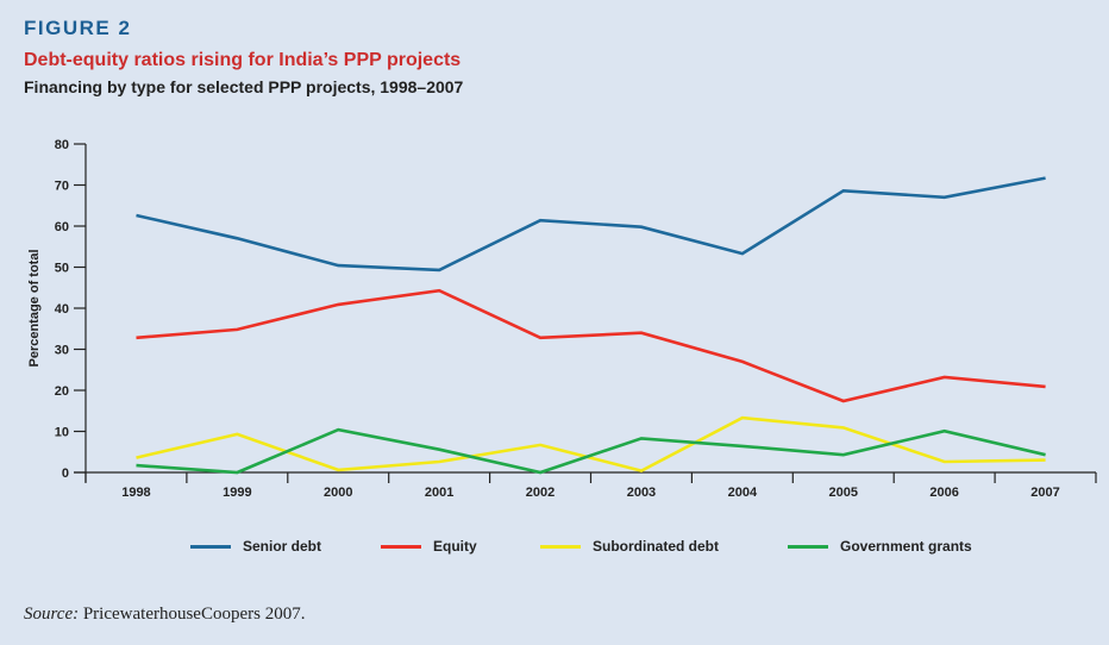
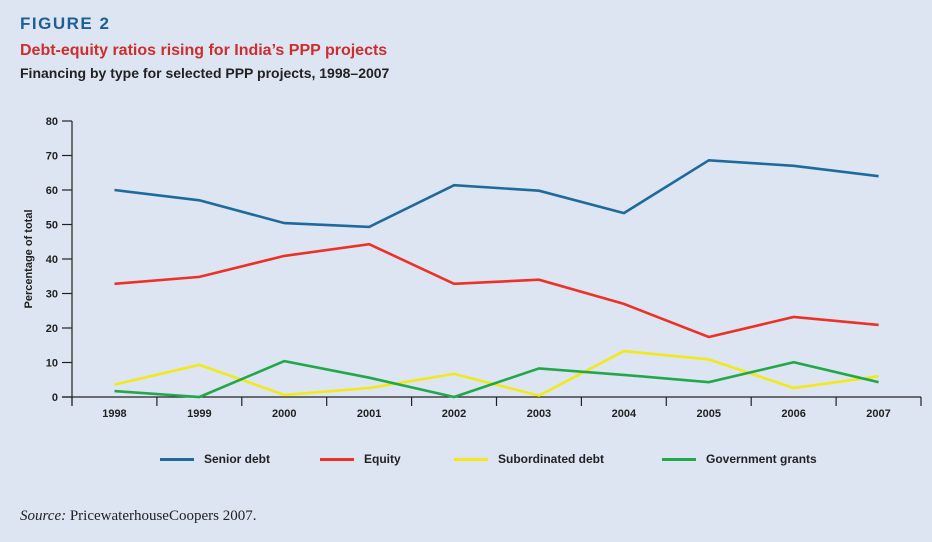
Senior debt/1998: 63 -> 60
Senior debt/2007: 72 -> 64
Subordinated debt/2007: 3 -> 6
